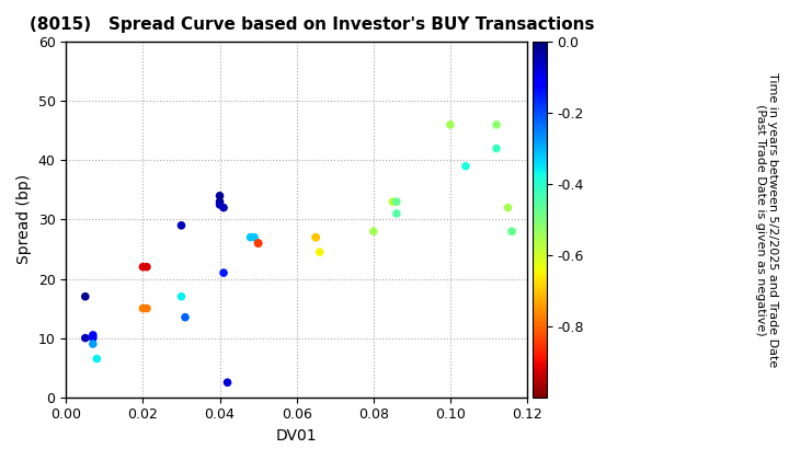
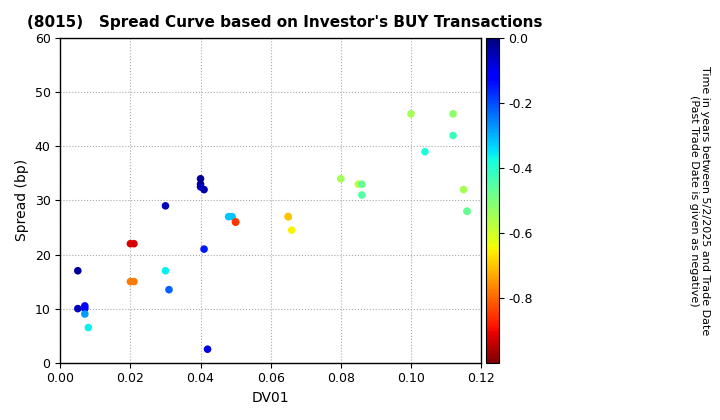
0.08: 28.0 -> 34.0
